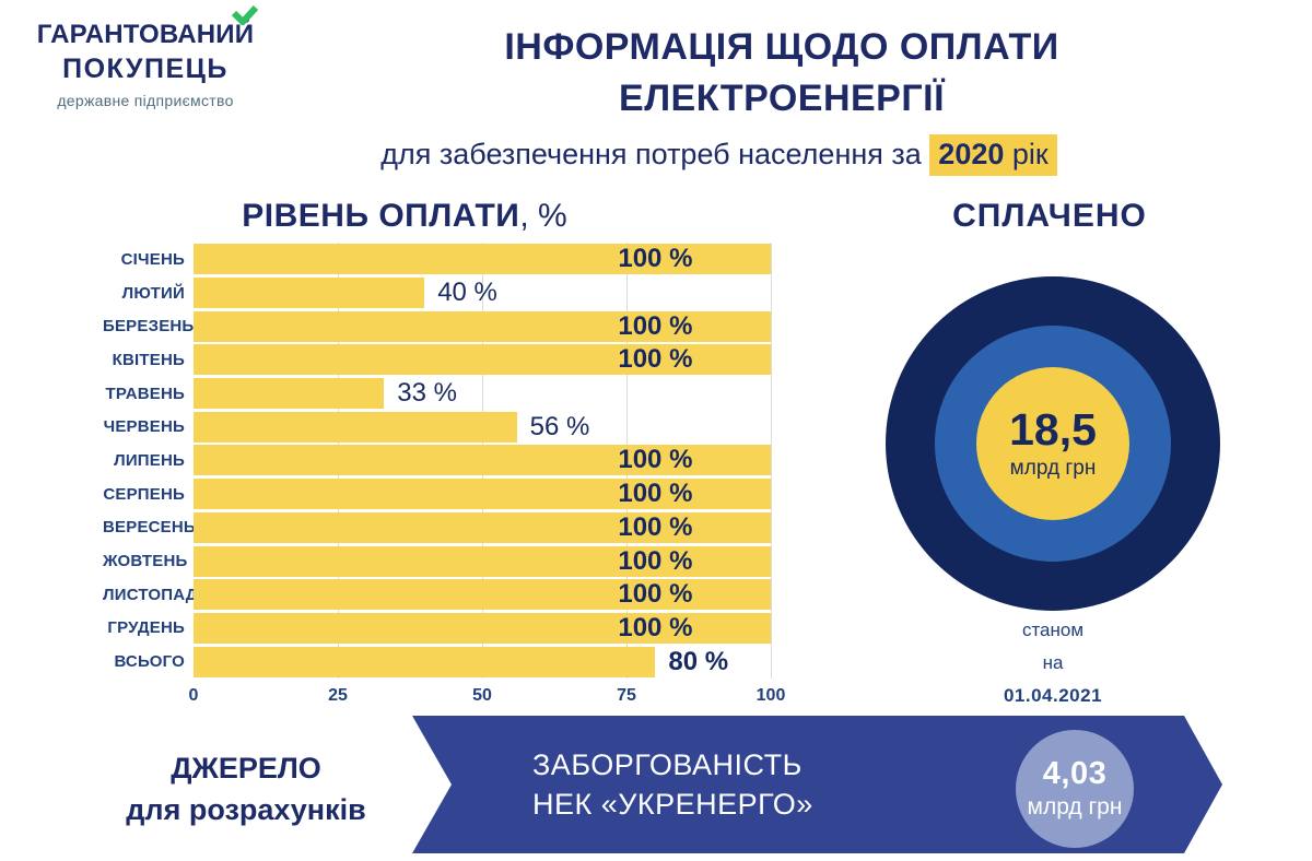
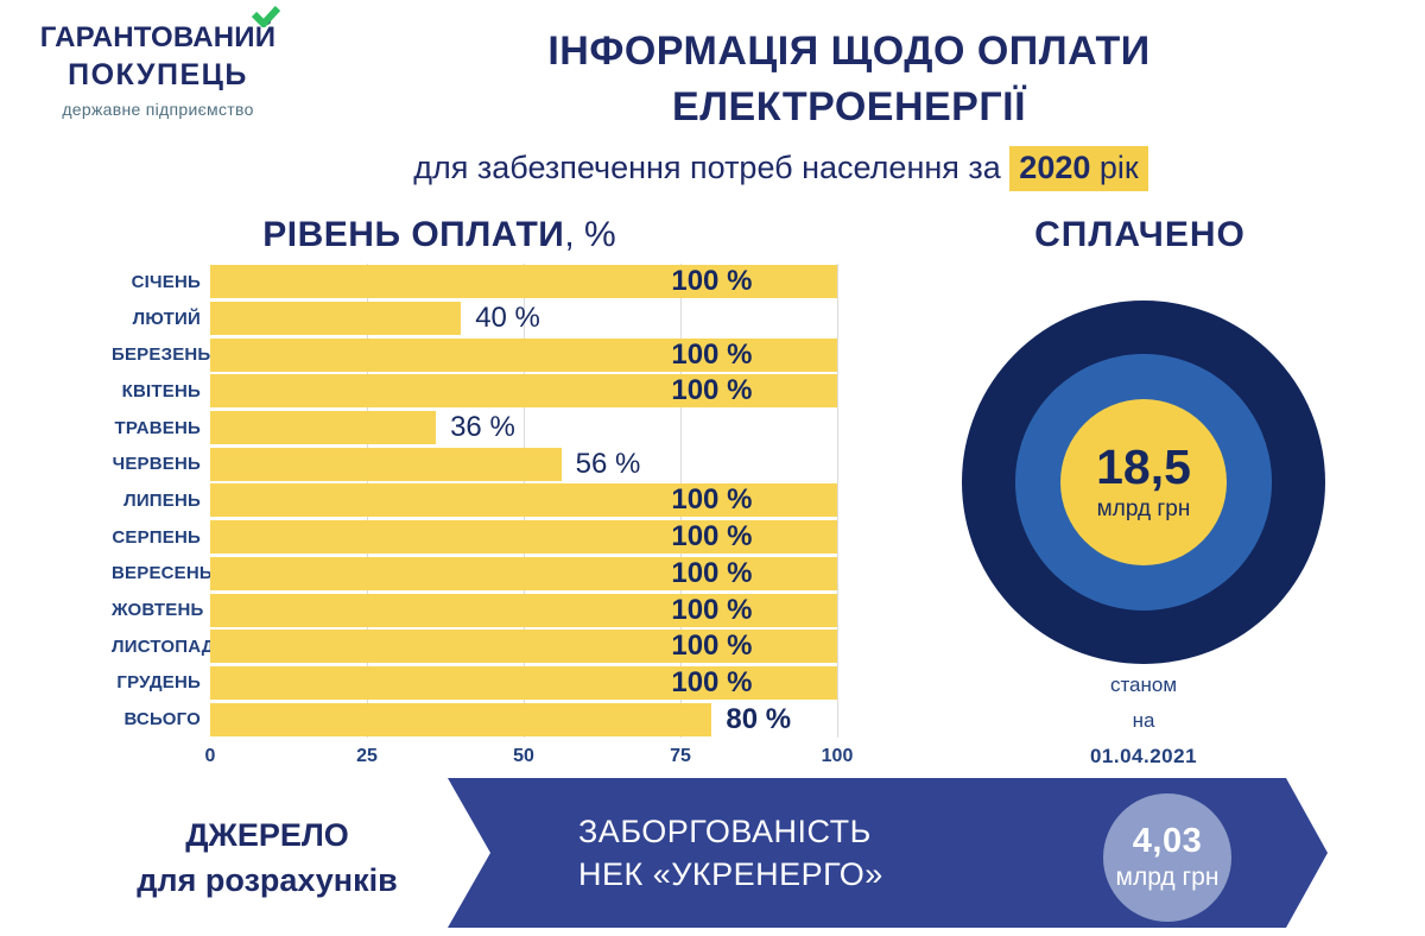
ТРАВЕНЬ: 33 -> 36
